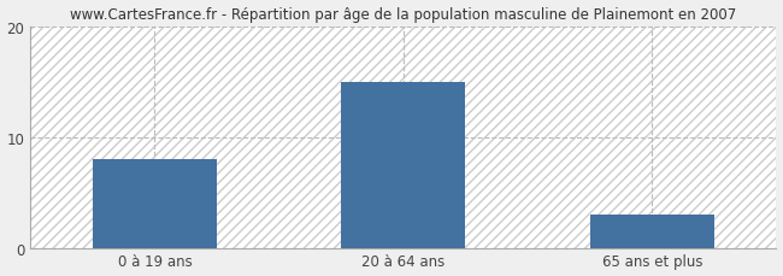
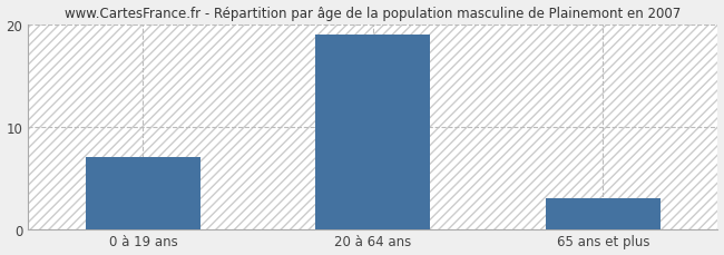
0 à 19 ans: 8 -> 7
20 à 64 ans: 15 -> 19
